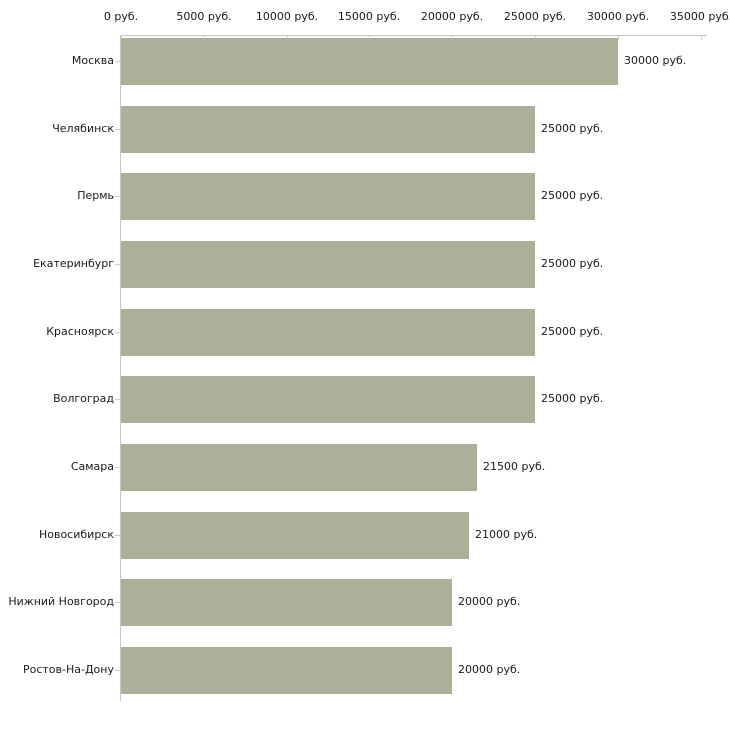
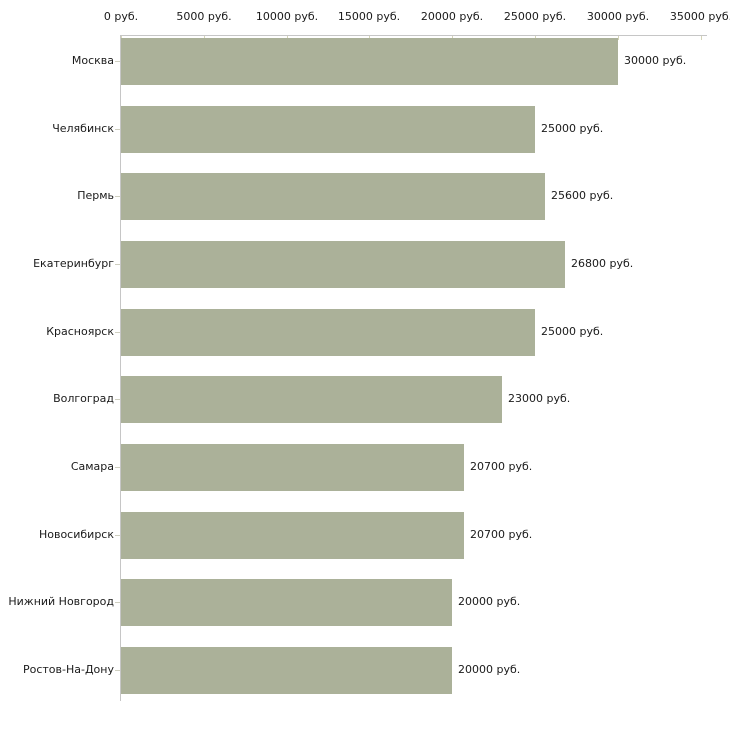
Пермь: 25000 -> 25600
Екатеринбург: 25000 -> 26800
Волгоград: 25000 -> 23000
Самара: 21500 -> 20700
Новосибирск: 21000 -> 20700
